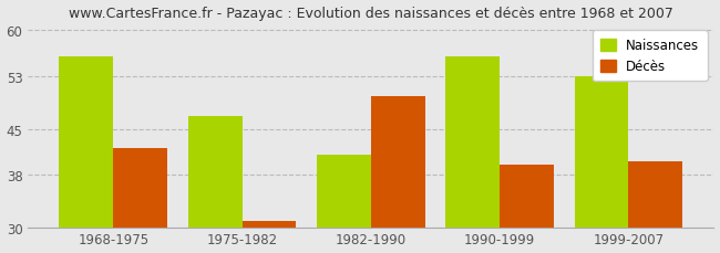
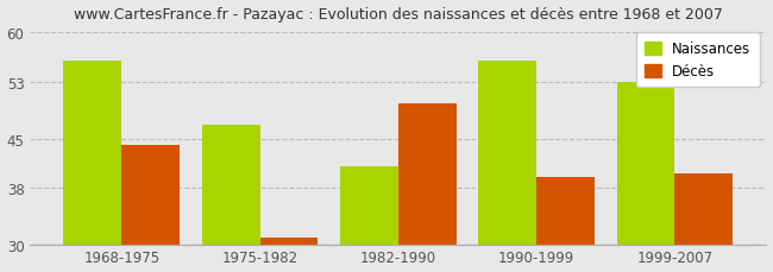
Décès/1968-1975: 42.0 -> 44.0
